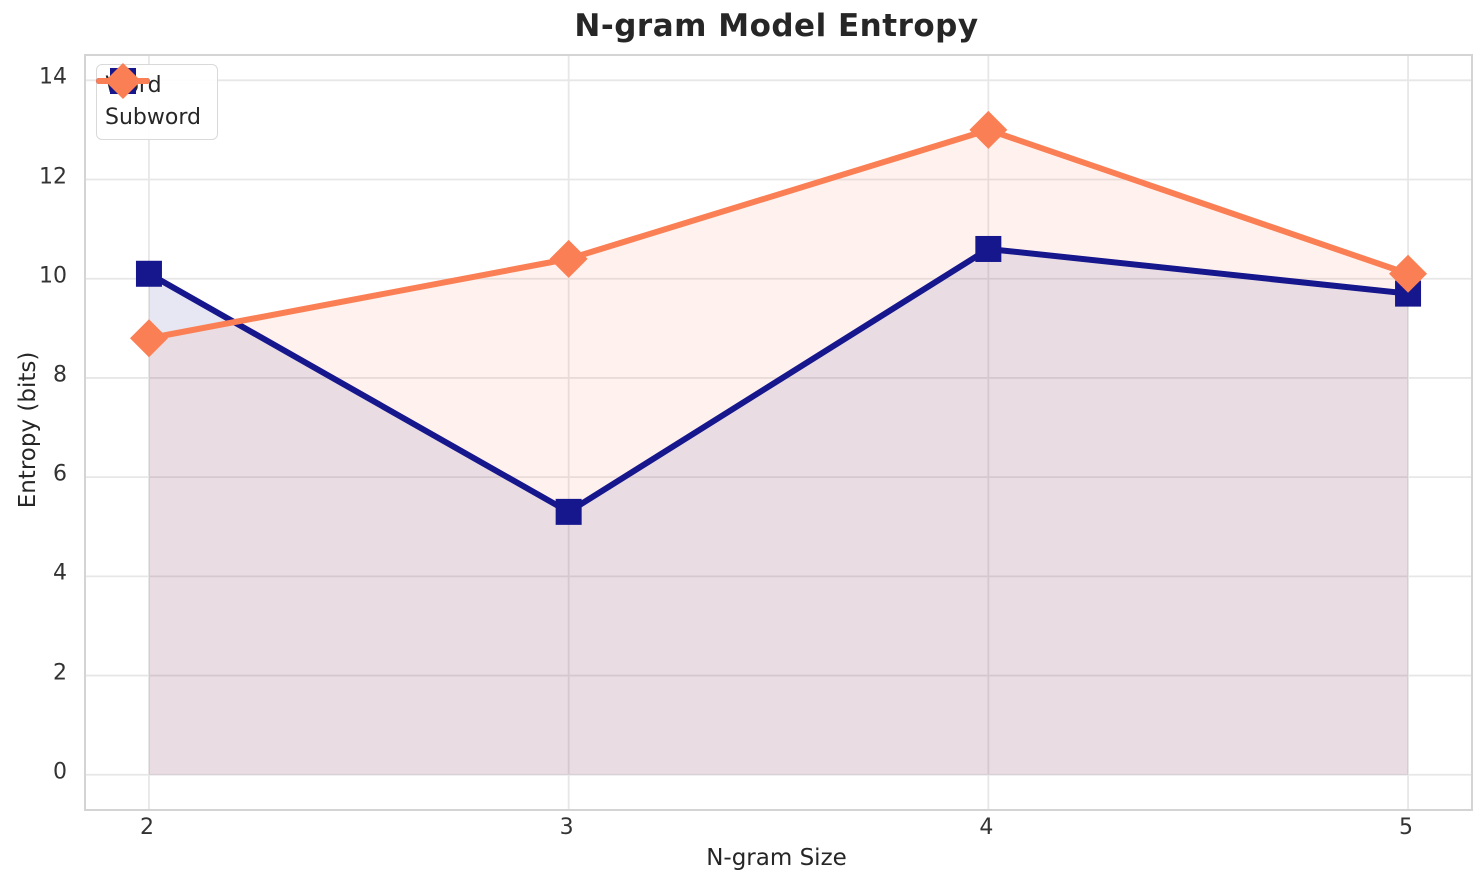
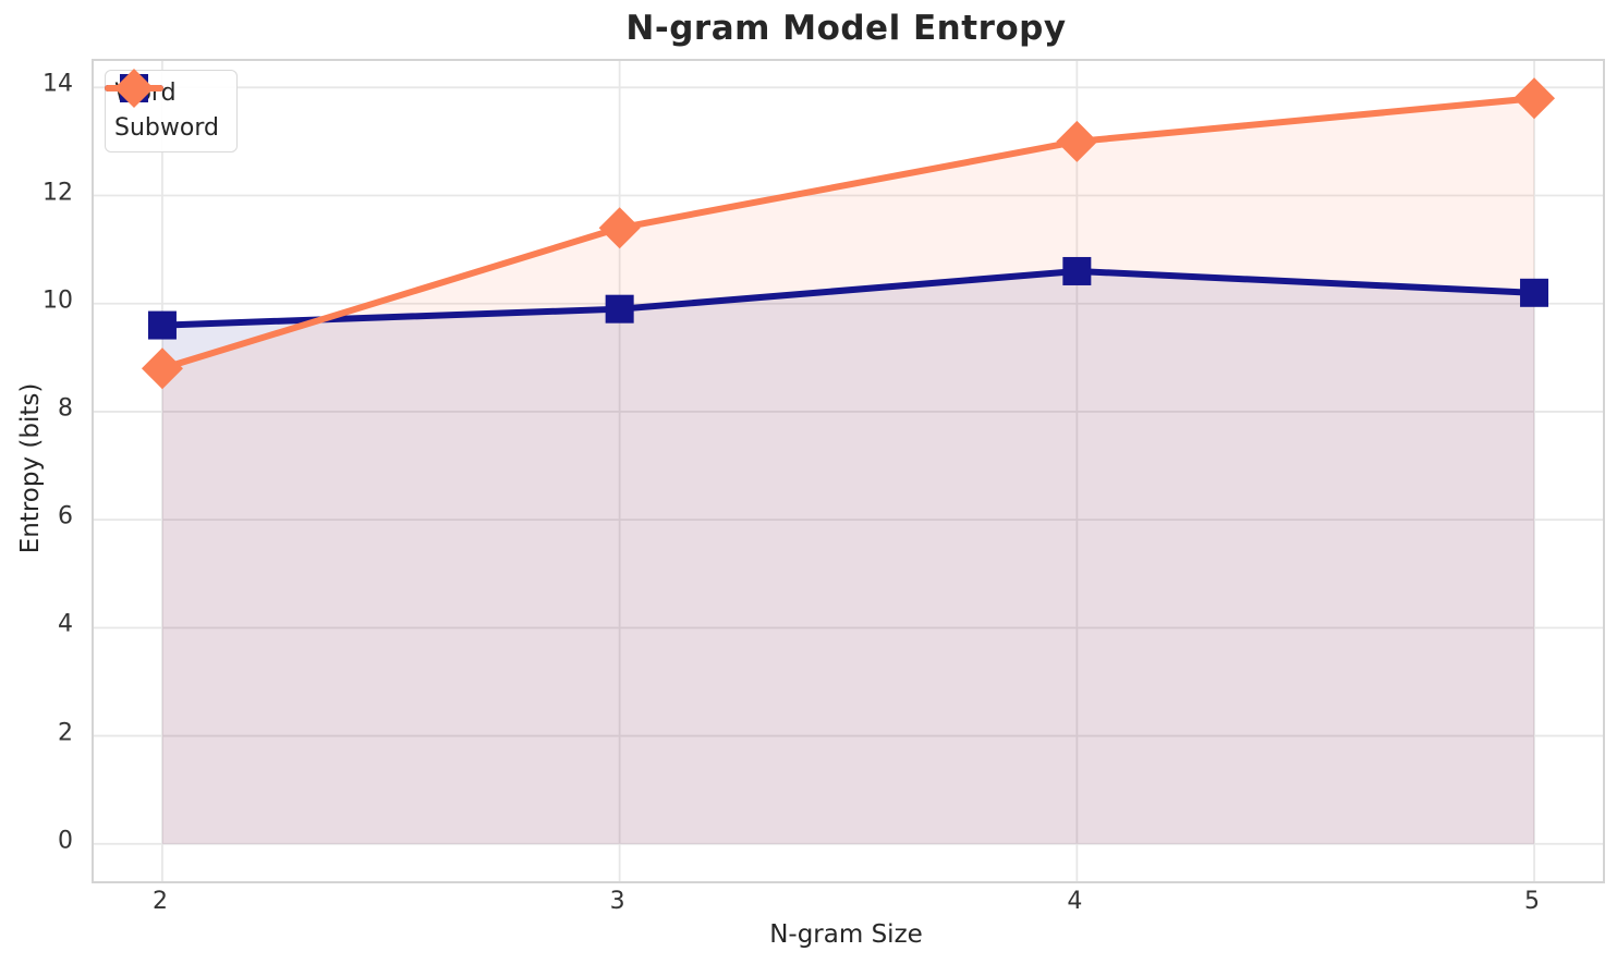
Word/2: 10.1 -> 9.6
Word/3: 5.3 -> 9.9
Subword/3: 10.4 -> 11.4
Word/5: 9.7 -> 10.2
Subword/5: 10.1 -> 13.8
